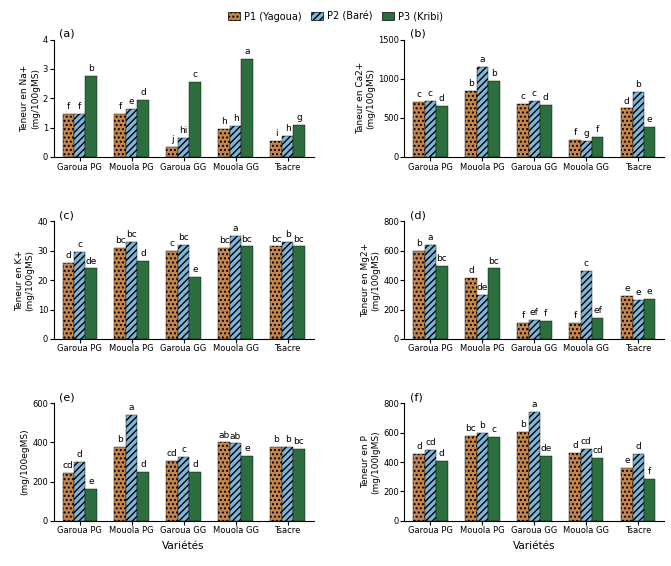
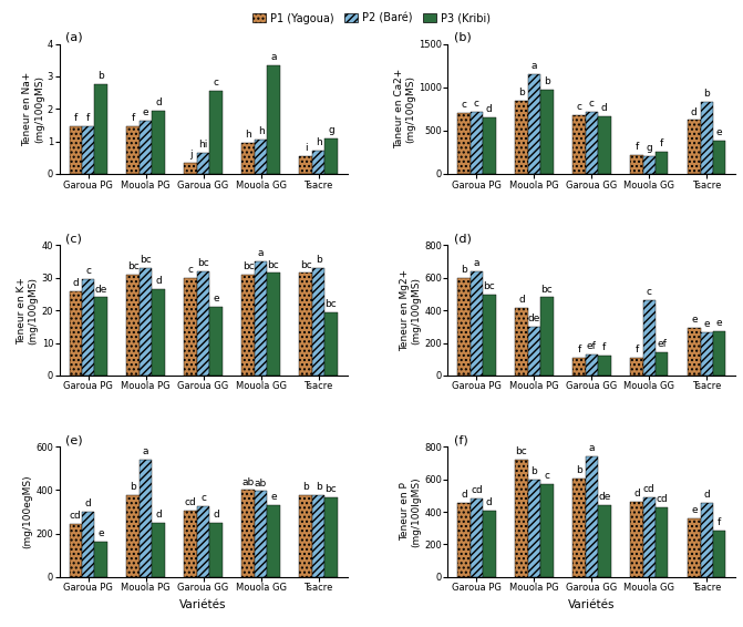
(c)/P3 (Kribi)/Tsacre: 31.5 -> 19.5
(f)/P1 (Yagoua)/Mouola PG: 580 -> 720
